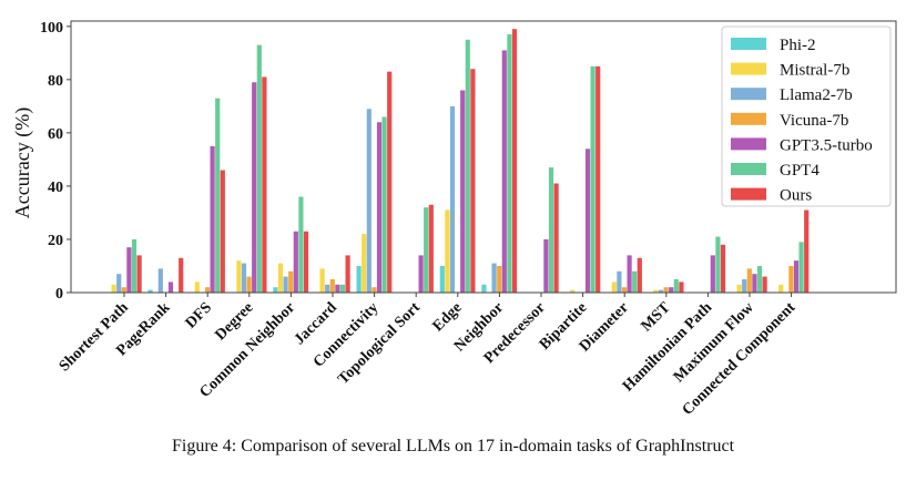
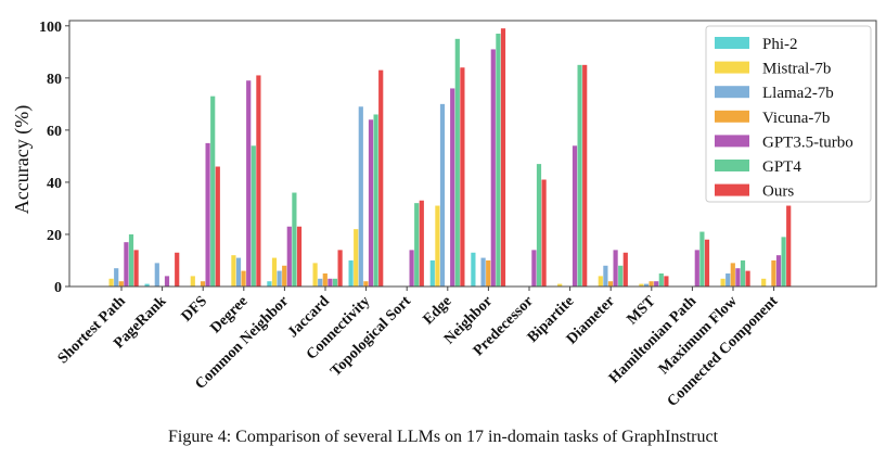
GPT4/Degree: 93 -> 54
Phi-2/Neighbor: 3 -> 13
GPT3.5-turbo/Predecessor: 20 -> 14
